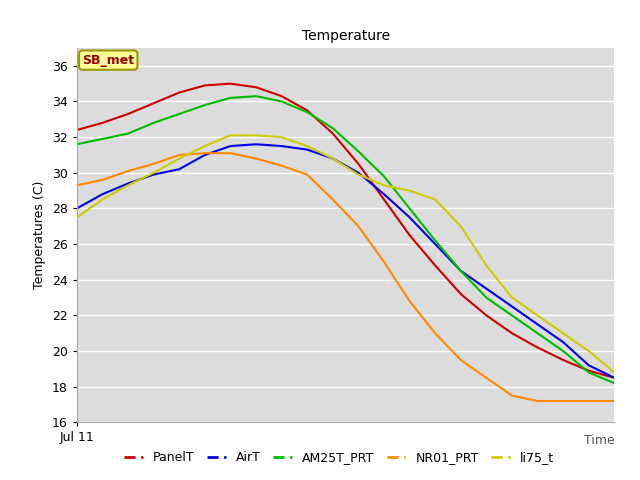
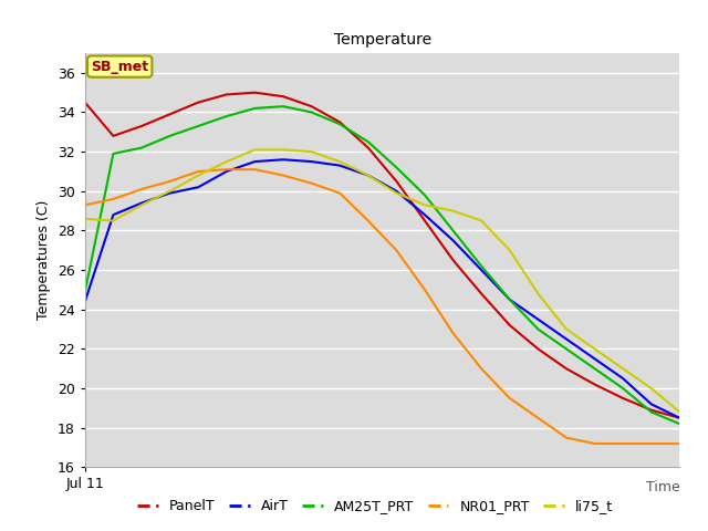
PanelT/Jul 11: 32.4 -> 34.5
AirT/Jul 11: 28.0 -> 24.4
AM25T_PRT/Jul 11: 31.6 -> 24.9
li75_t/Jul 11: 27.5 -> 28.6
